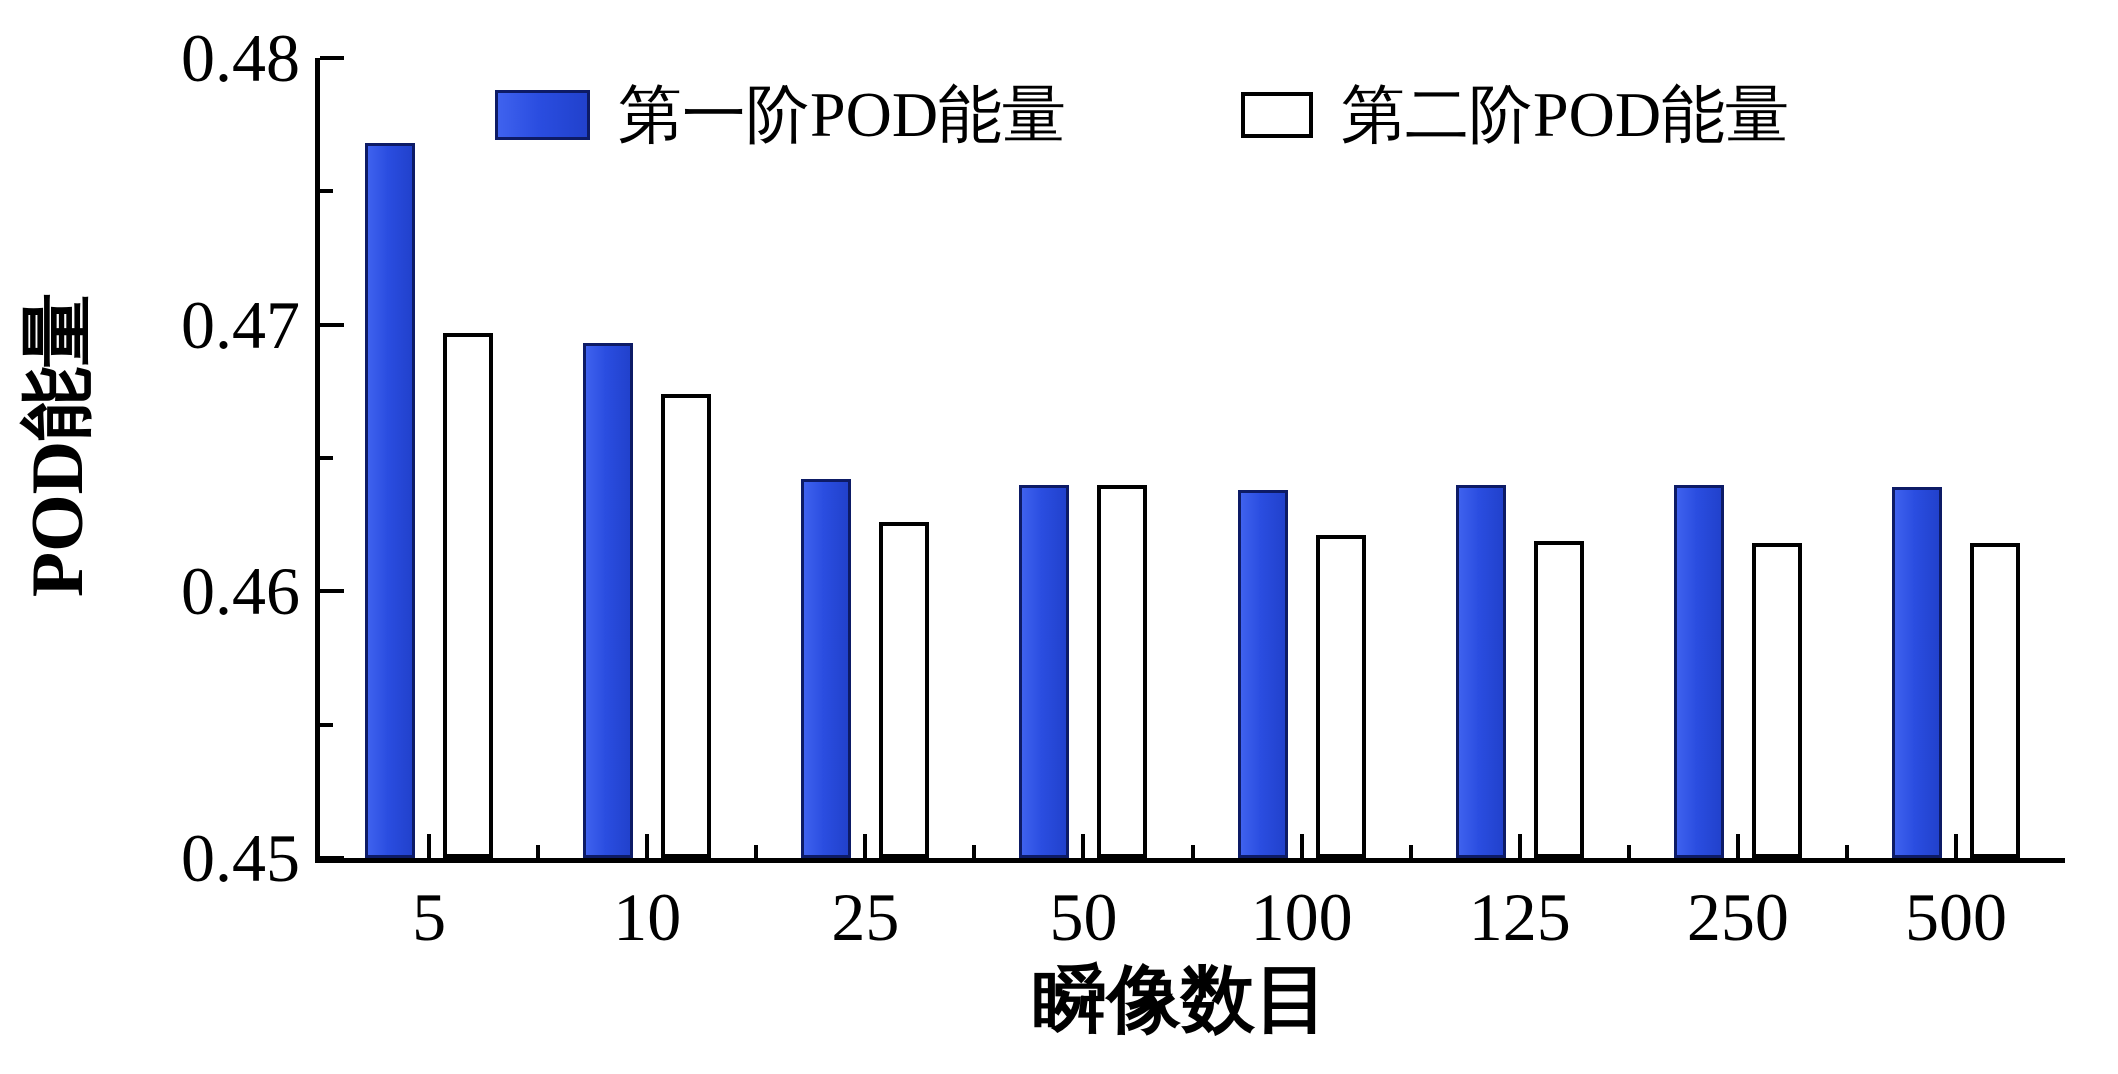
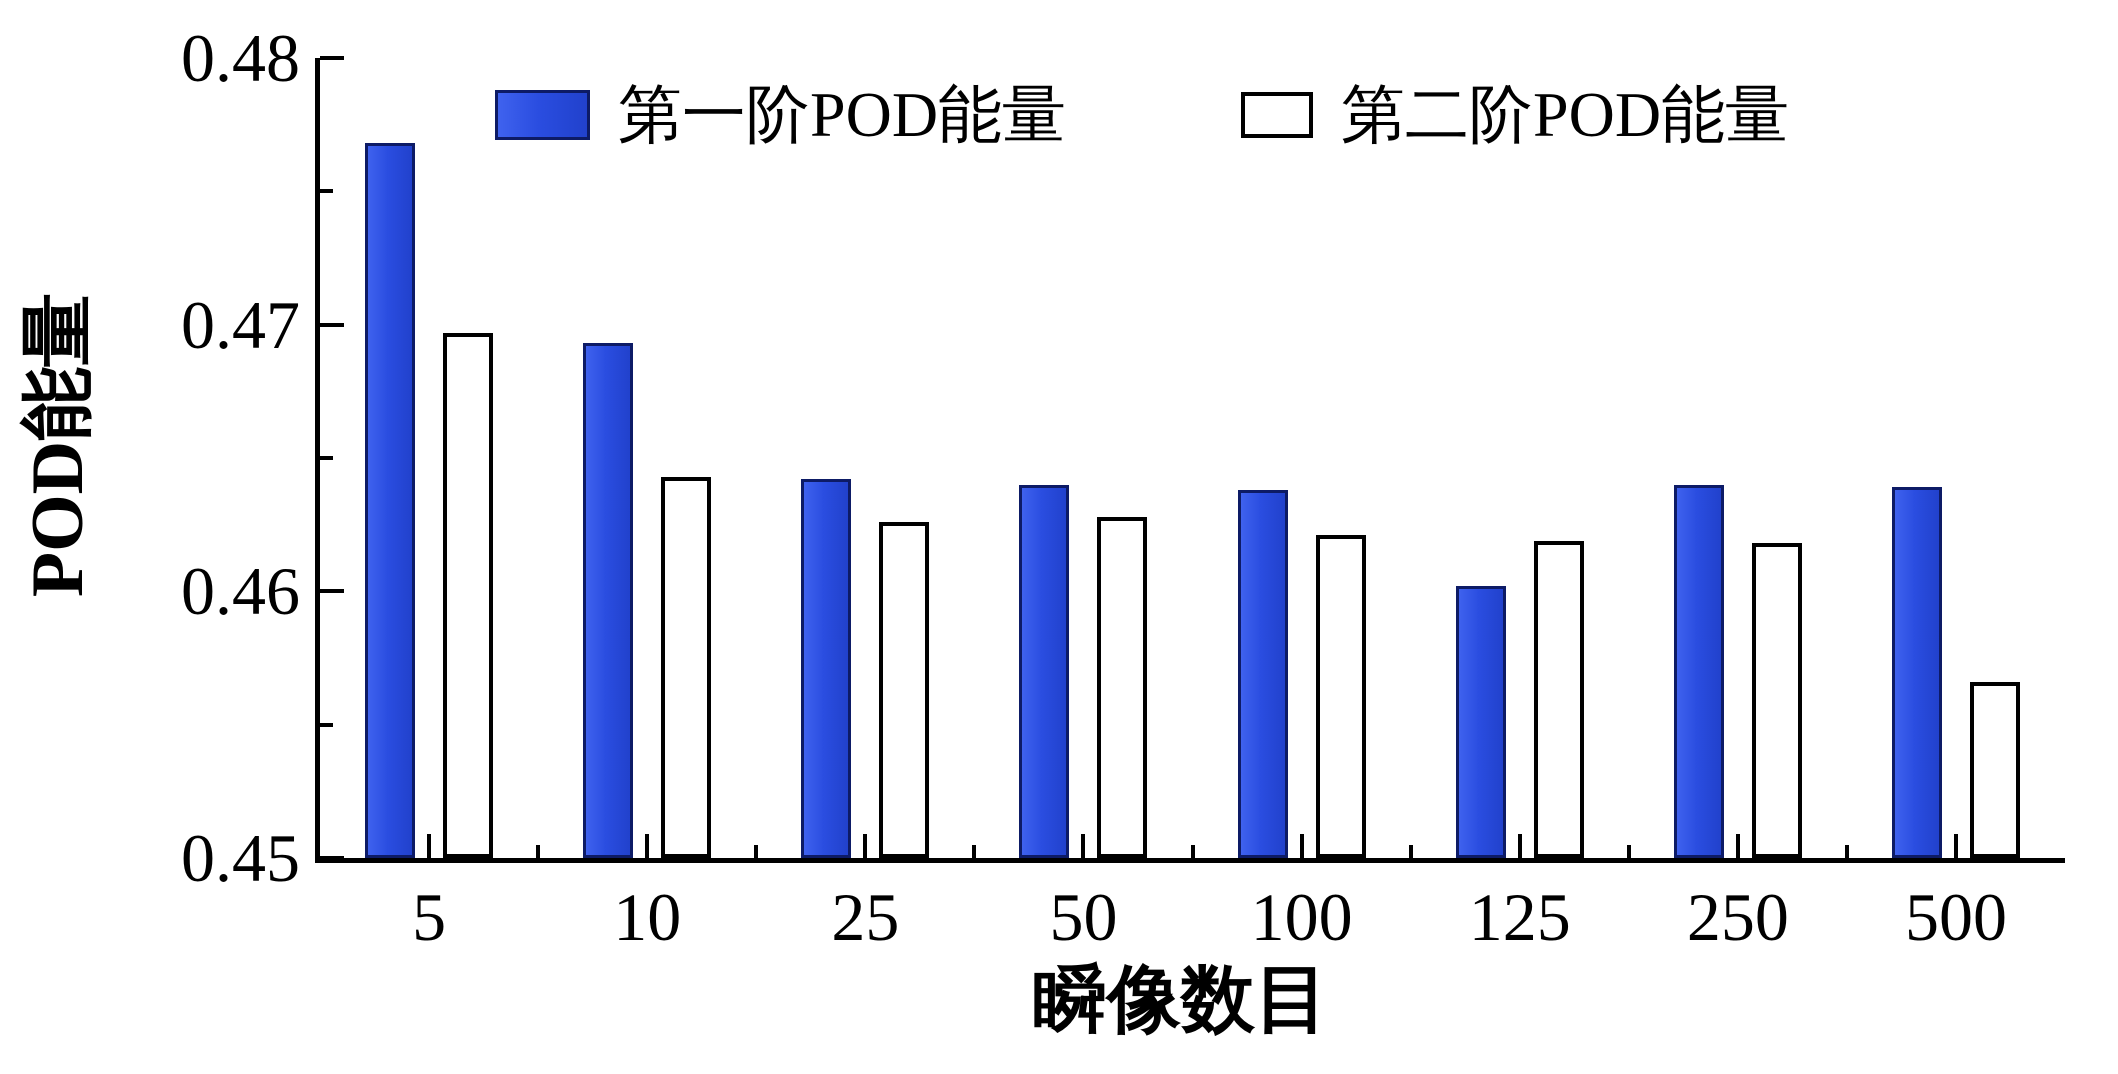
第二阶POD能量/10: 0.4674 -> 0.4643
第二阶POD能量/50: 0.4640 -> 0.4628
第一阶POD能量/125: 0.4640 -> 0.4602
第二阶POD能量/500: 0.4618 -> 0.4566
